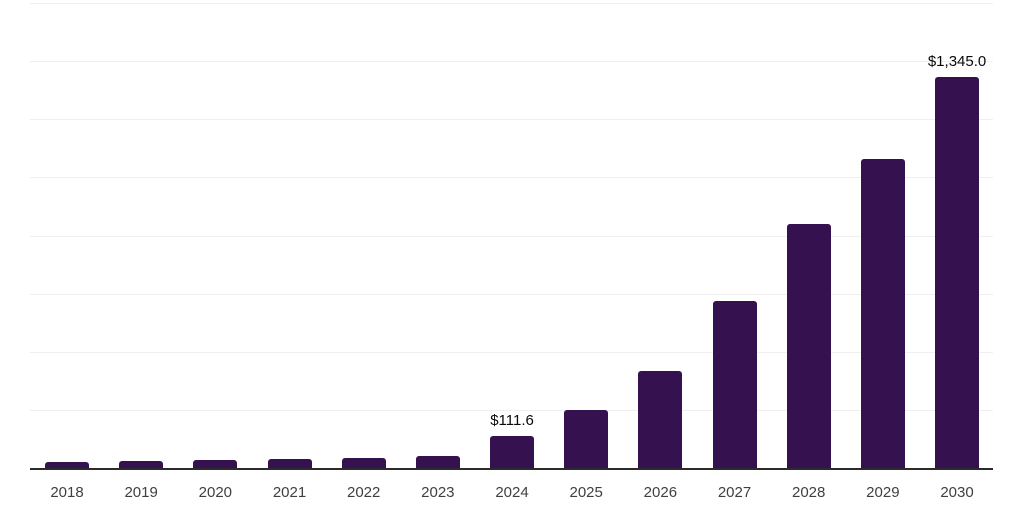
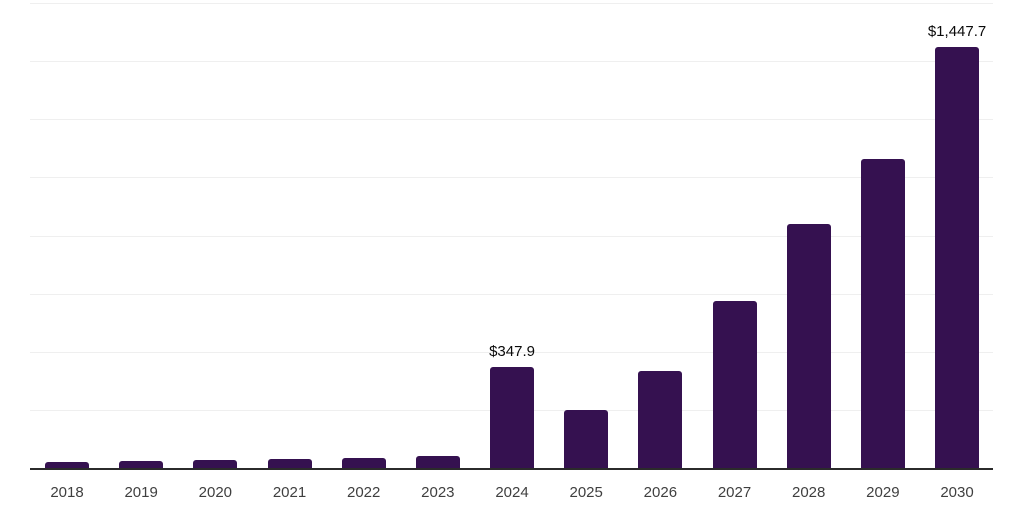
2024: $111.6 -> $347.9
2030: $1,345.0 -> $1,447.7
